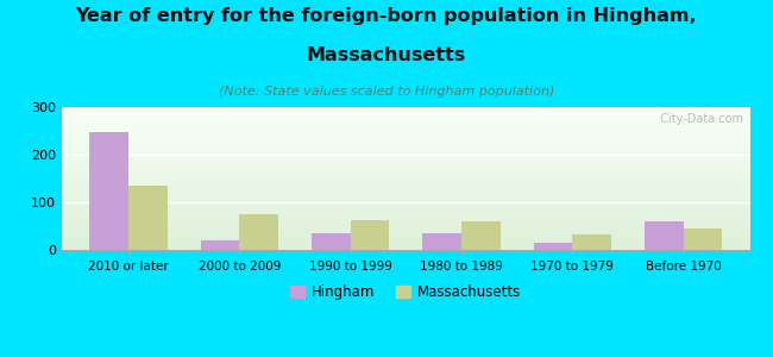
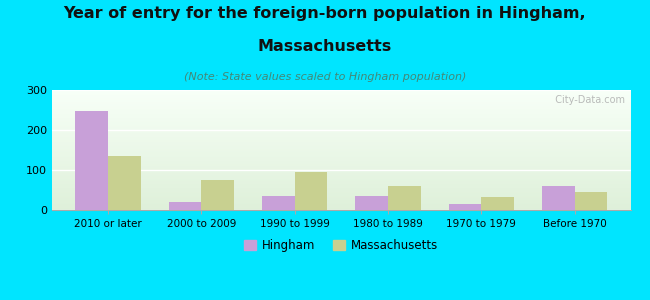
Massachusetts/1990 to 1999: 62 -> 95
